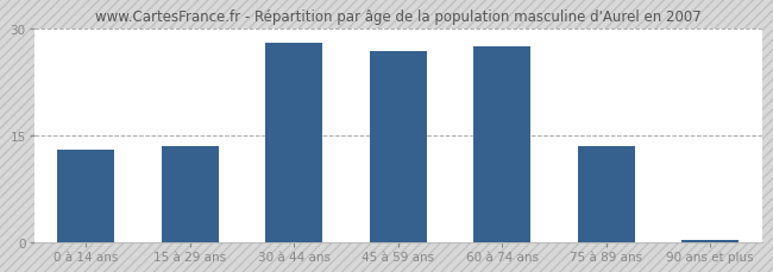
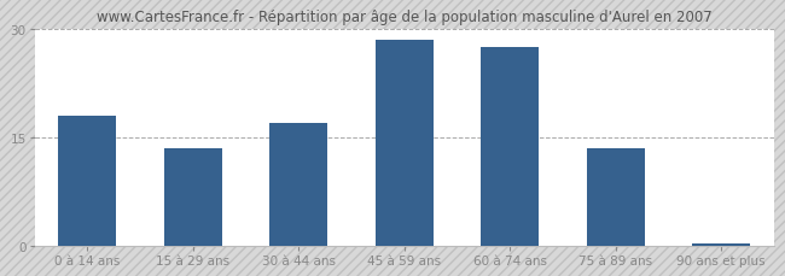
0 à 14 ans: 13.0 -> 18.0
30 à 44 ans: 28.0 -> 17.0
45 à 59 ans: 26.8 -> 28.5
